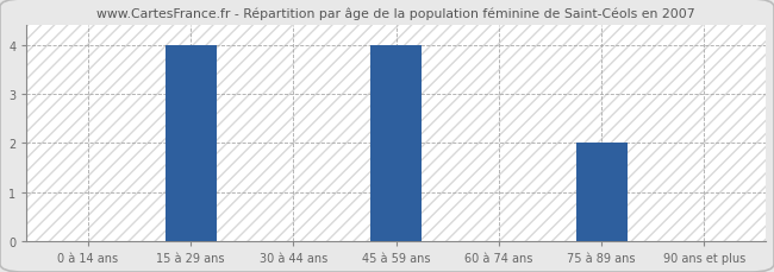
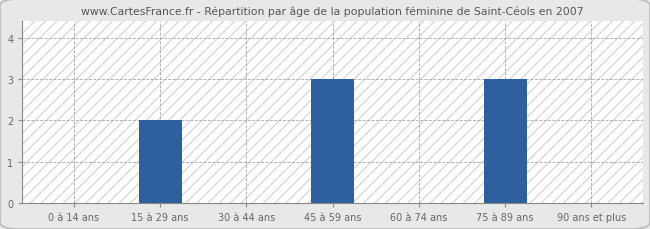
15 à 29 ans: 4 -> 2
45 à 59 ans: 4 -> 3
75 à 89 ans: 2 -> 3
